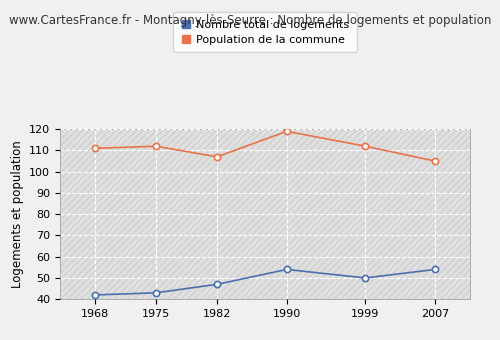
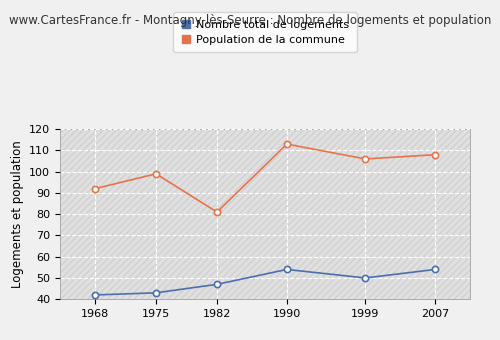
Population de la commune/1968: 111 -> 92
Population de la commune/1975: 112 -> 99
Population de la commune/1982: 107 -> 81
Population de la commune/1990: 119 -> 113
Population de la commune/1999: 112 -> 106
Population de la commune/2007: 105 -> 108
